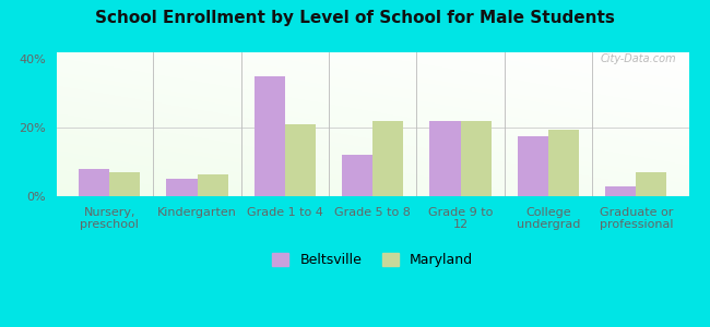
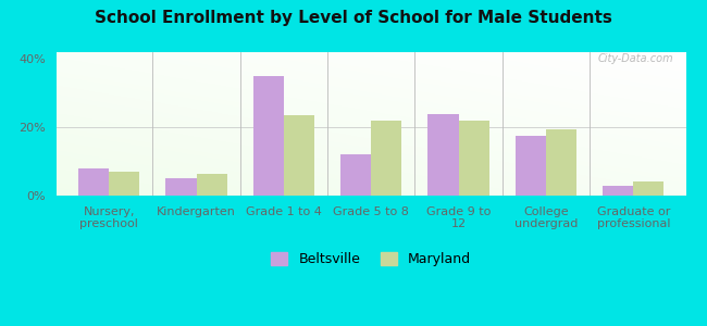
Maryland/Grade 1 to 4: 21.0% -> 23.5%
Beltsville/Grade 9 to 12: 22.0% -> 24.0%
Maryland/Graduate or professional: 7.0% -> 4.0%
